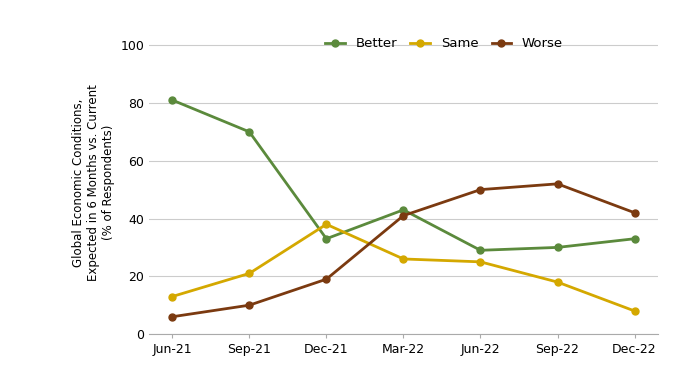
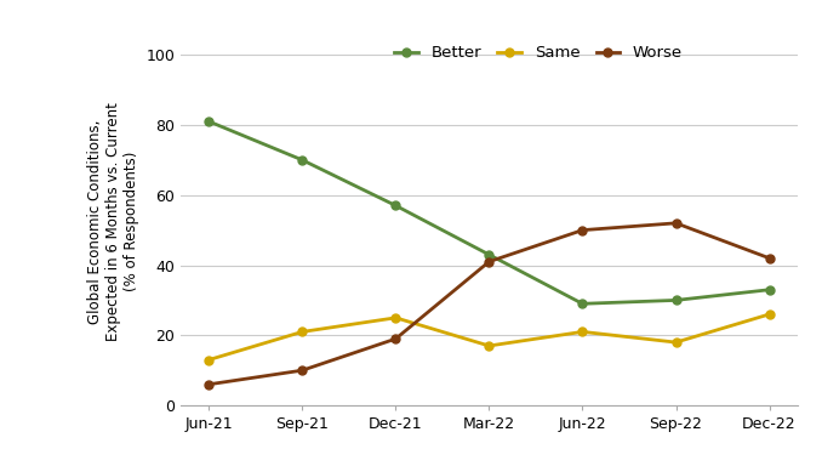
Better/Dec-21: 33 -> 57
Same/Dec-21: 38 -> 25
Same/Mar-22: 26 -> 17
Same/Jun-22: 25 -> 21
Same/Dec-22: 8 -> 26
